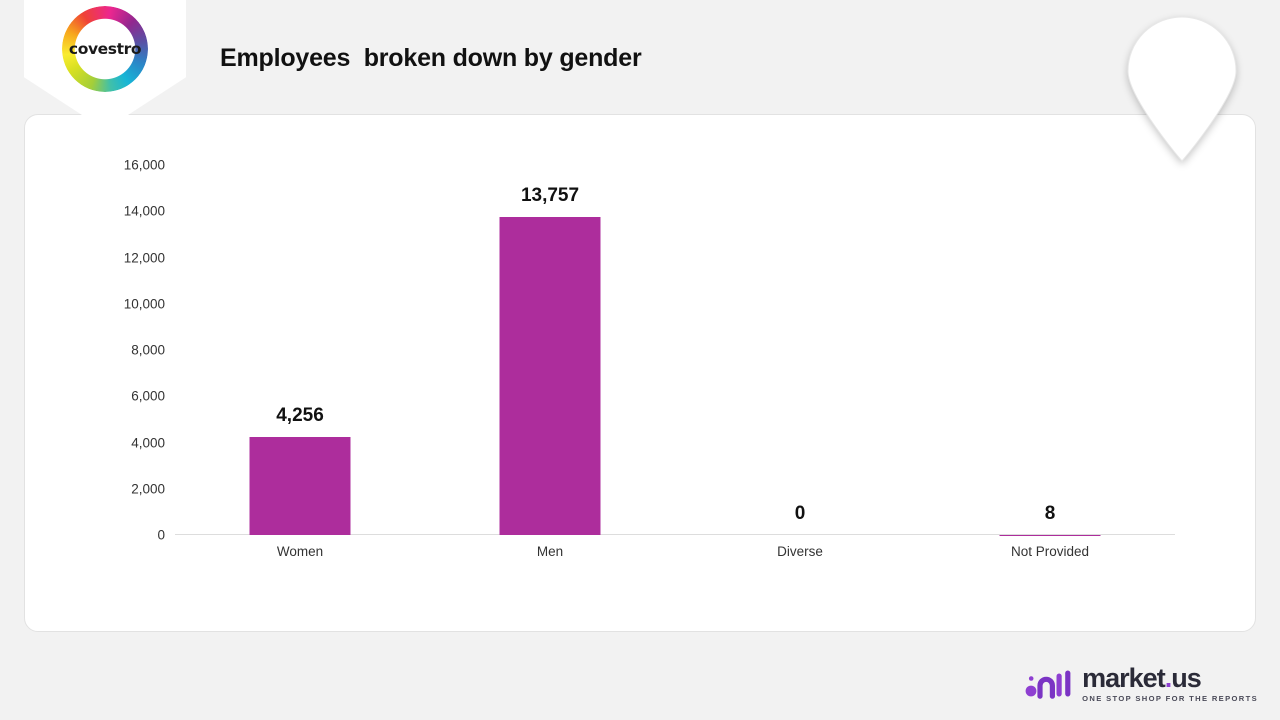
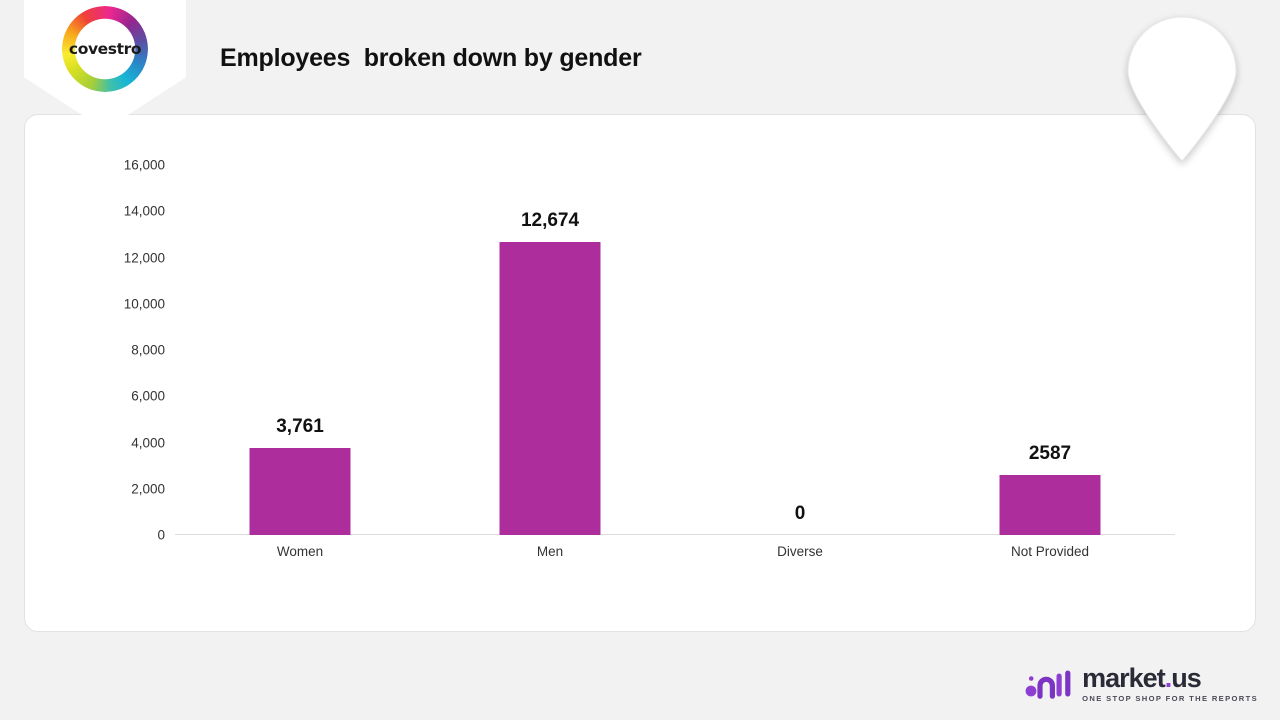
Women: 4,256 -> 3,761
Men: 13,757 -> 12,674
Not Provided: 8 -> 2587
